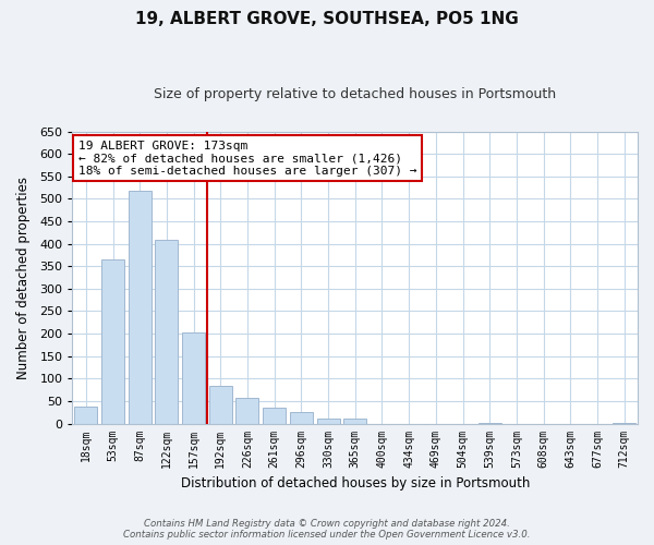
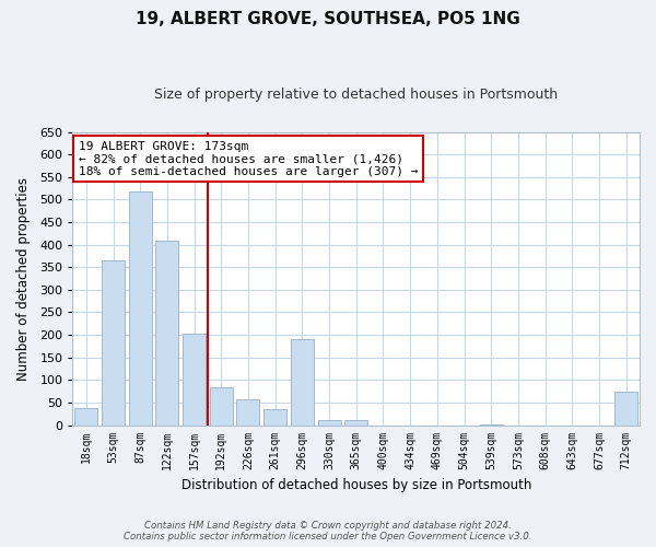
296sqm: 25 -> 190
712sqm: 2 -> 75
